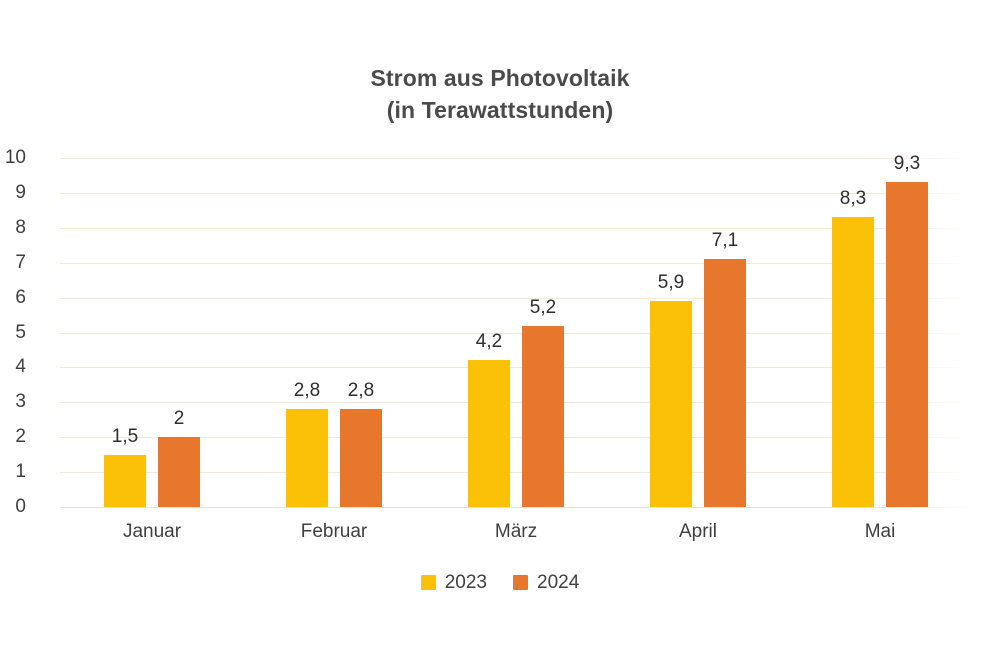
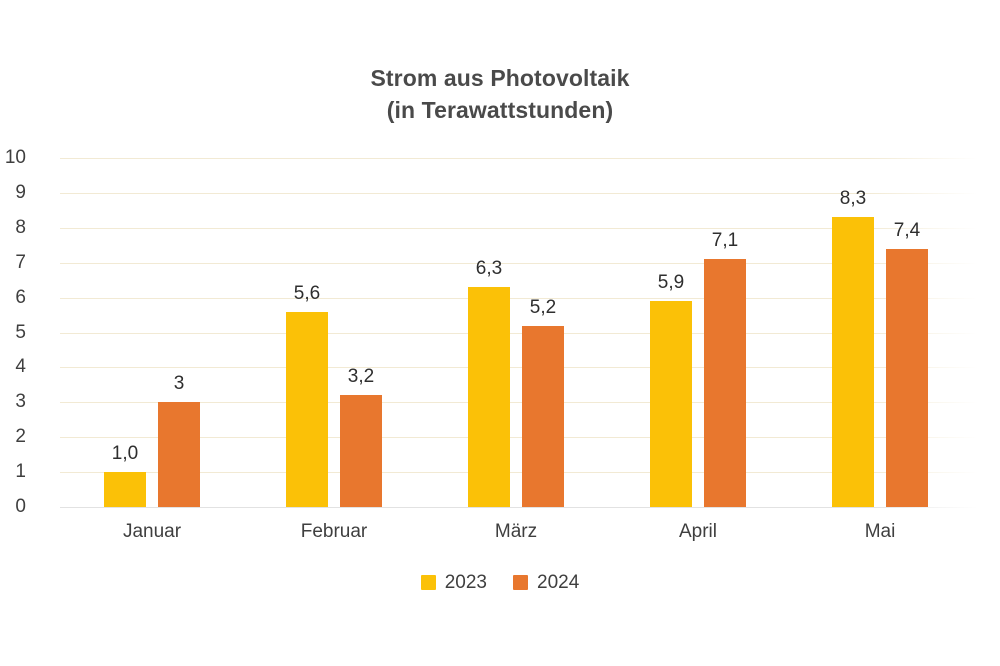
2023/Januar: 1,5 -> 1,0
2024/Januar: 2 -> 3
2023/Februar: 2,8 -> 5,6
2024/Februar: 2,8 -> 3,2
2023/März: 4,2 -> 6,3
2024/Mai: 9,3 -> 7,4
